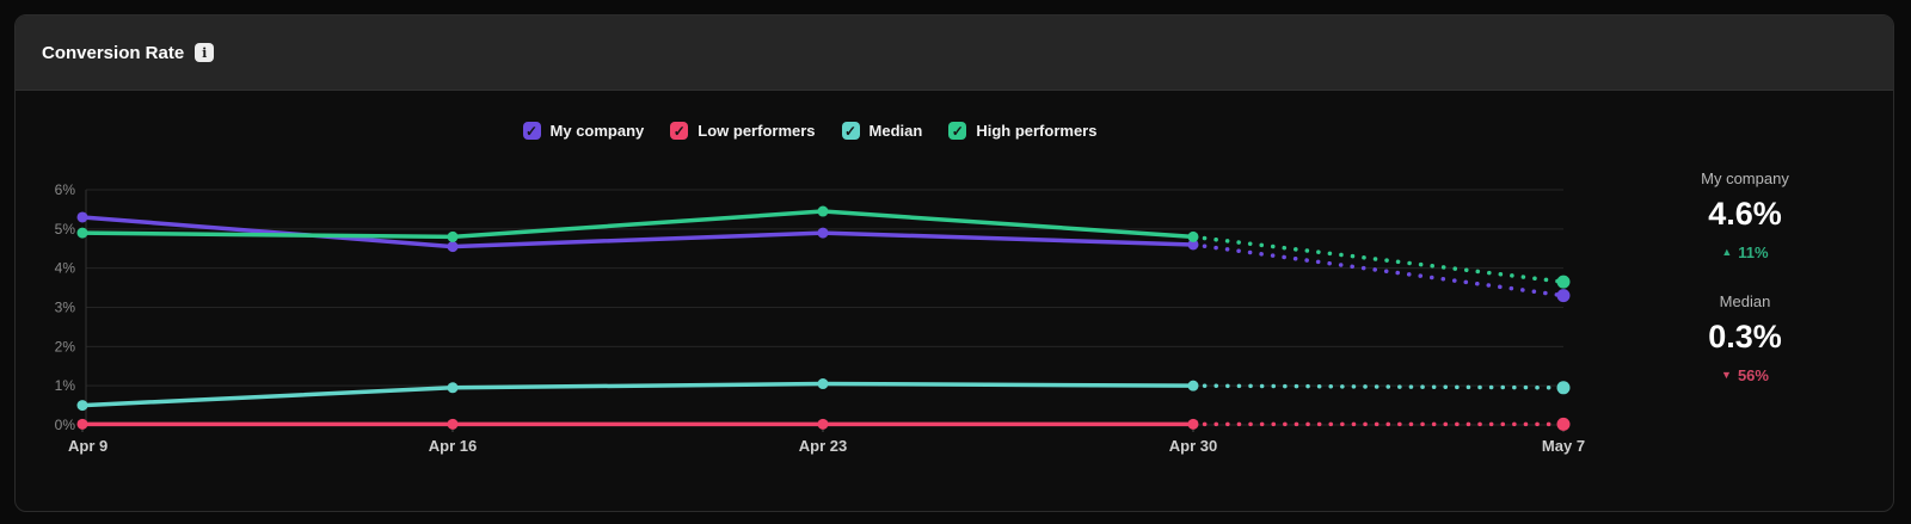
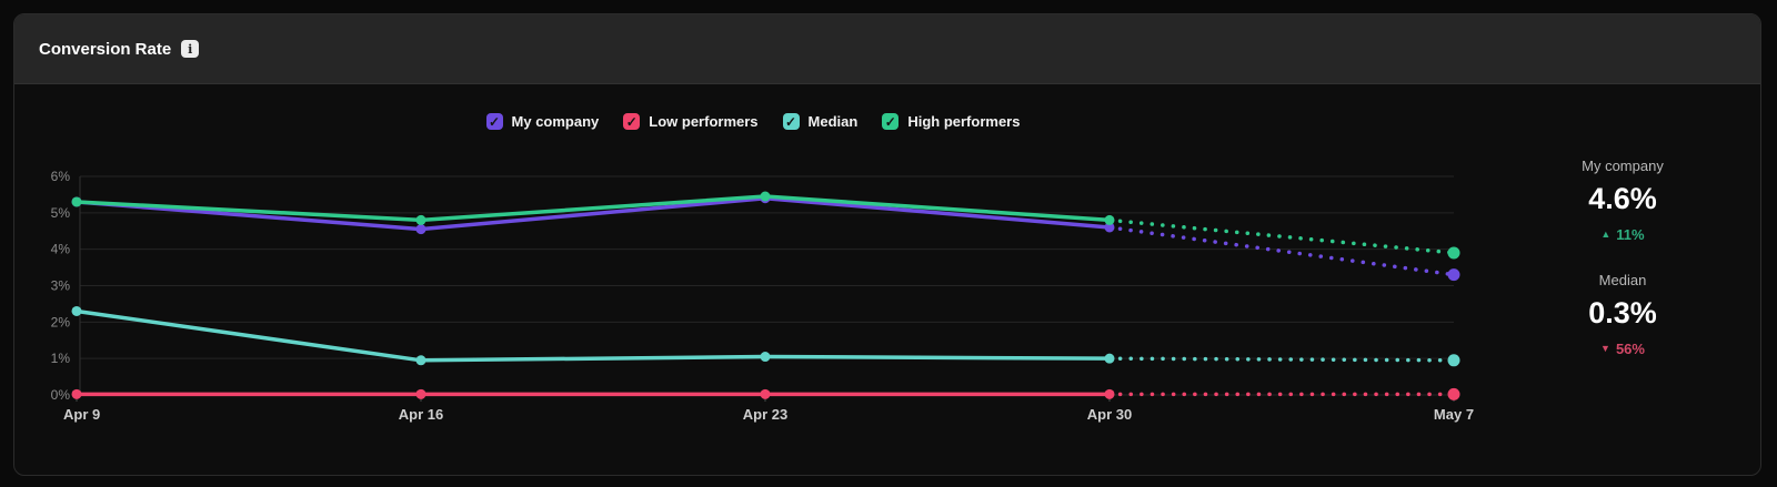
Median/Apr 9: 0.5% -> 2.3%
High performers/Apr 9: 4.9% -> 5.3%
My company/Apr 23: 4.9% -> 5.4%
High performers/May 7: 3.6% -> 3.9%
